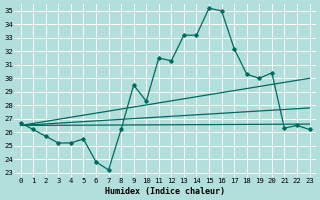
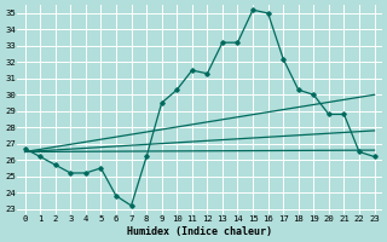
10: 28.3 -> 30.3
20: 30.4 -> 28.8
21: 26.3 -> 28.8
